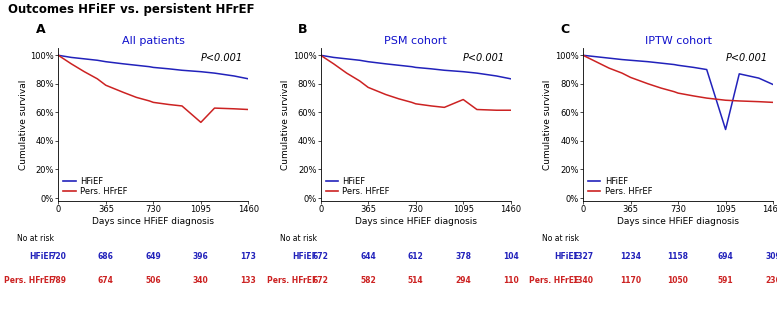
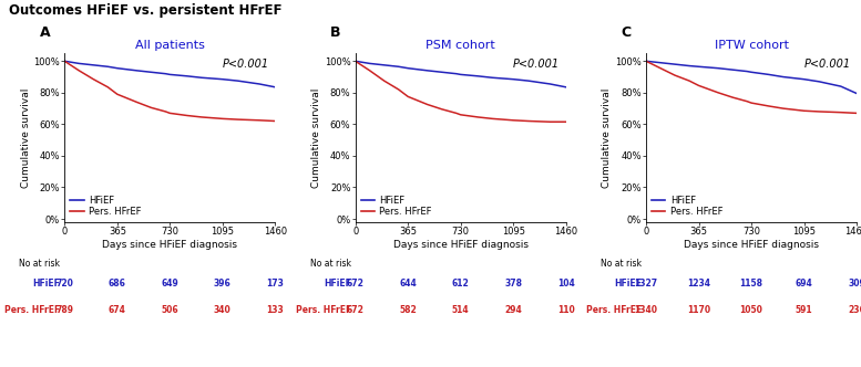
All patients/Pers. HFrEF/1095: 53% -> 64%
PSM cohort/Pers. HFrEF/1095: 69% -> 62%
IPTW cohort/HFiEF/1095: 48% -> 88%
